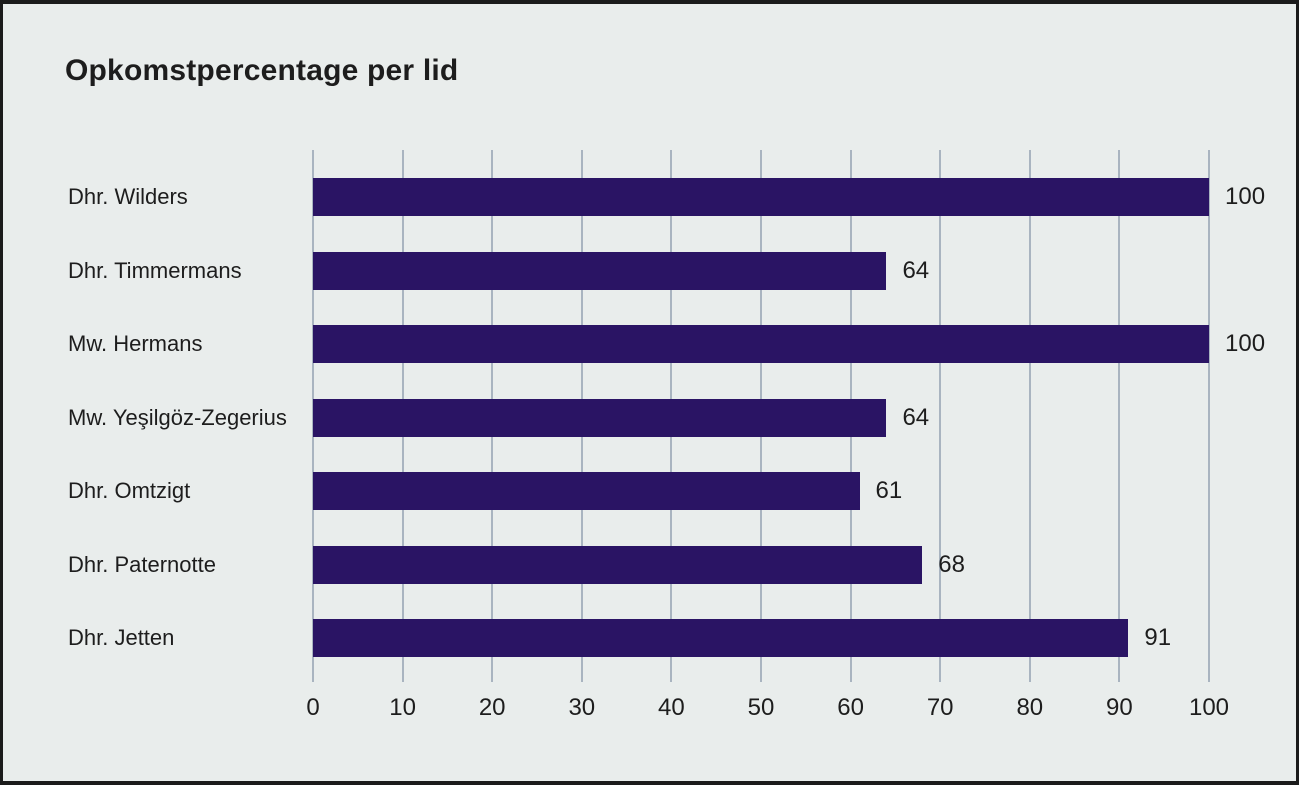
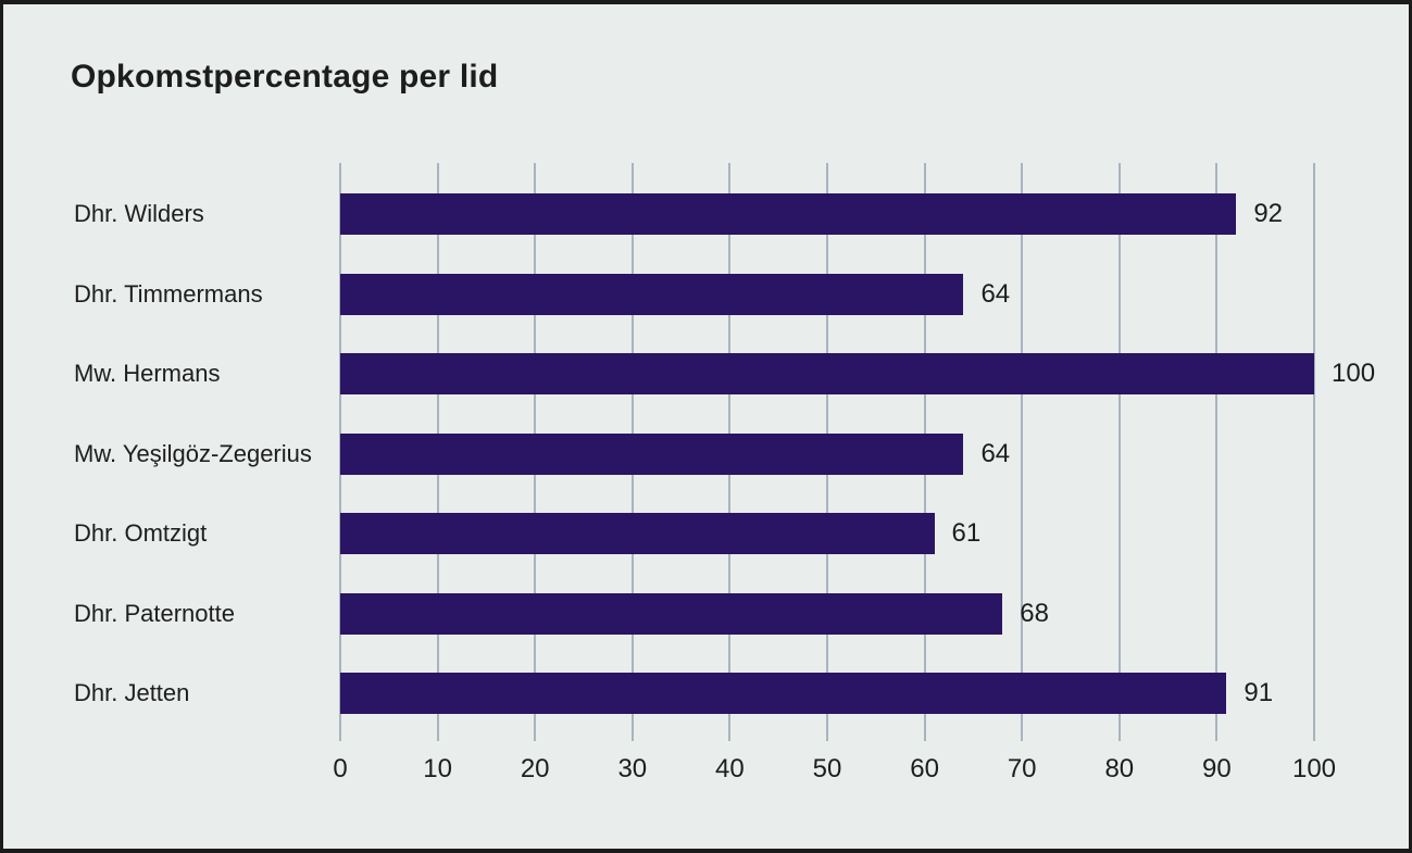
Dhr. Wilders: 100 -> 92
